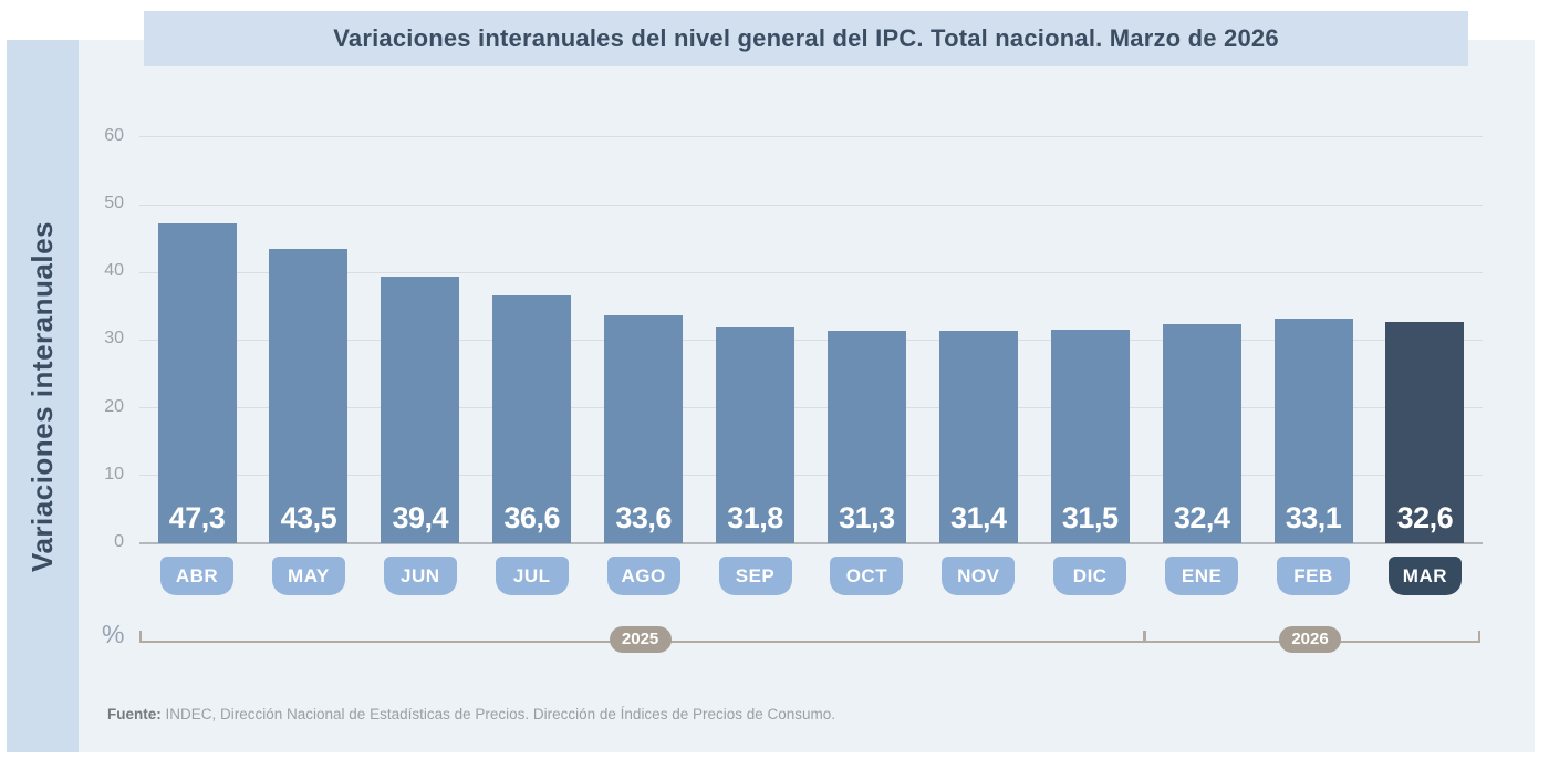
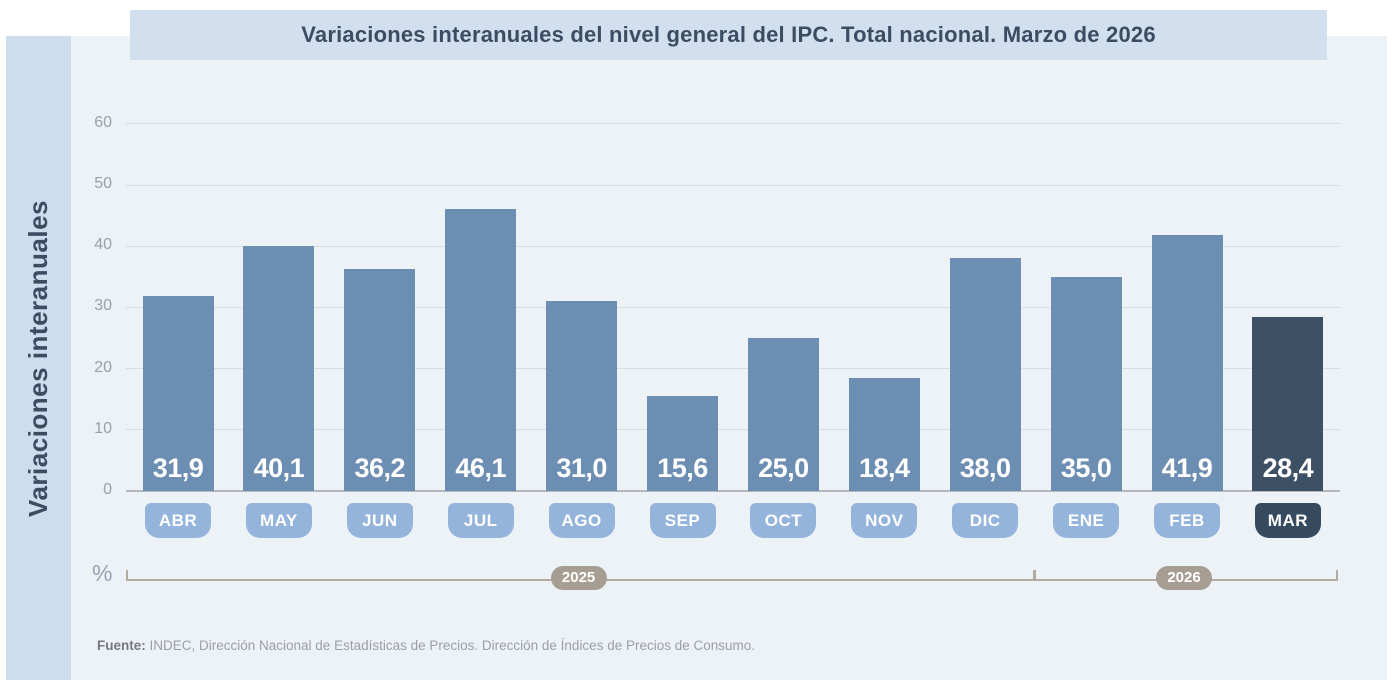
ABR: 47,3 -> 31,9
MAY: 43,5 -> 40,1
JUN: 39,4 -> 36,2
JUL: 36,6 -> 46,1
AGO: 33,6 -> 31,0
SEP: 31,8 -> 15,6
OCT: 31,3 -> 25,0
NOV: 31,4 -> 18,4
DIC: 31,5 -> 38,0
ENE: 32,4 -> 35,0
FEB: 33,1 -> 41,9
MAR: 32,6 -> 28,4
